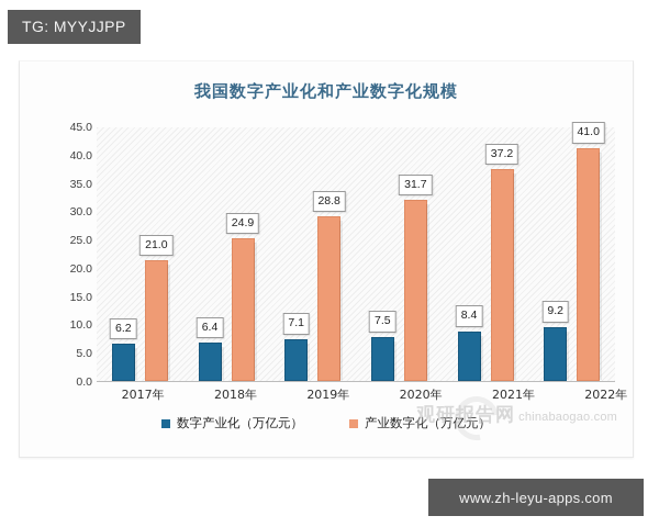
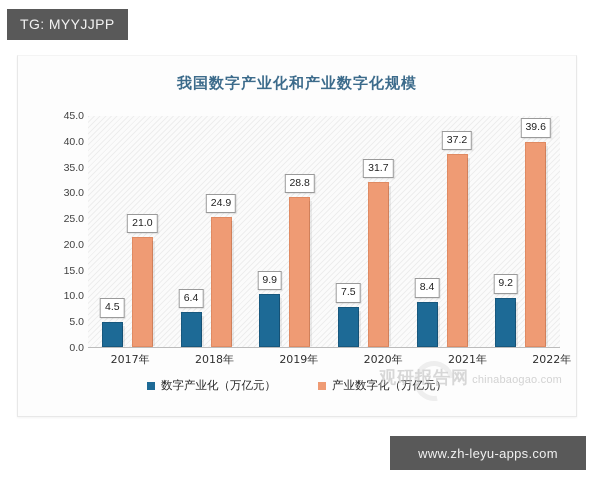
数字产业化（万亿元）/2017年: 6.2 -> 4.5
数字产业化（万亿元）/2019年: 7.1 -> 9.9
产业数字化（万亿元）/2022年: 41.0 -> 39.6
